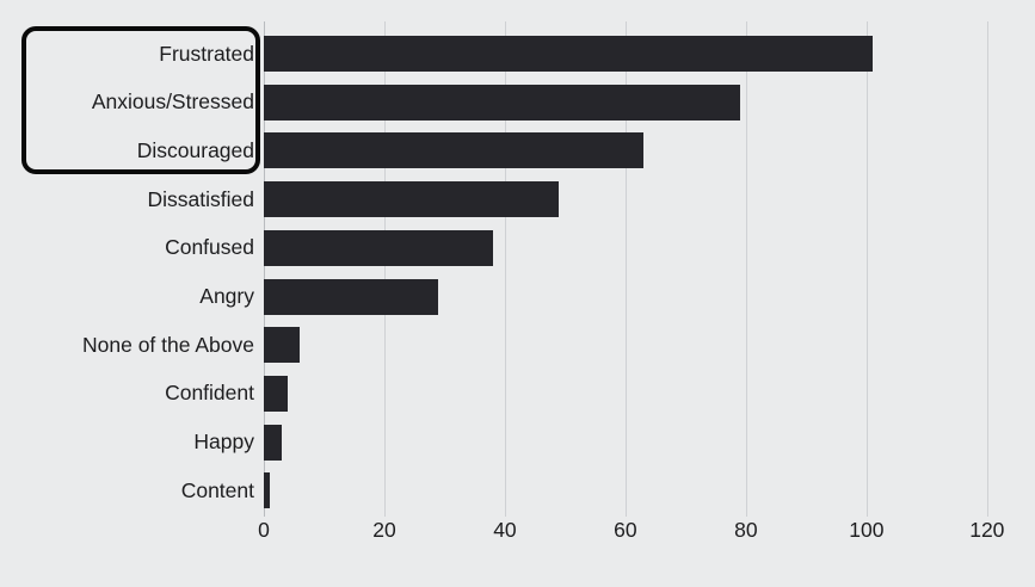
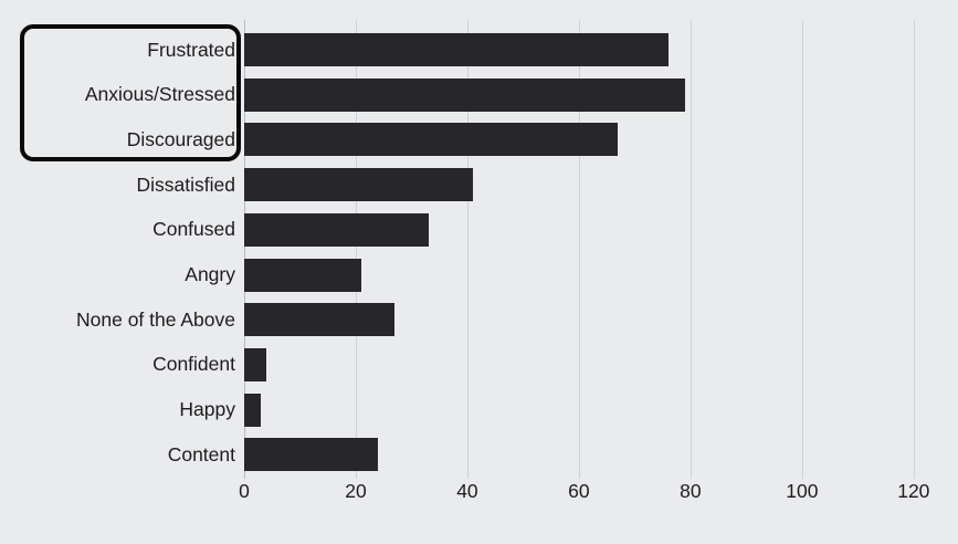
Frustrated: 101 -> 76
Discouraged: 63 -> 67
Dissatisfied: 49 -> 41
Confused: 38 -> 33
Angry: 29 -> 21
None of the Above: 6 -> 27
Content: 1 -> 24
